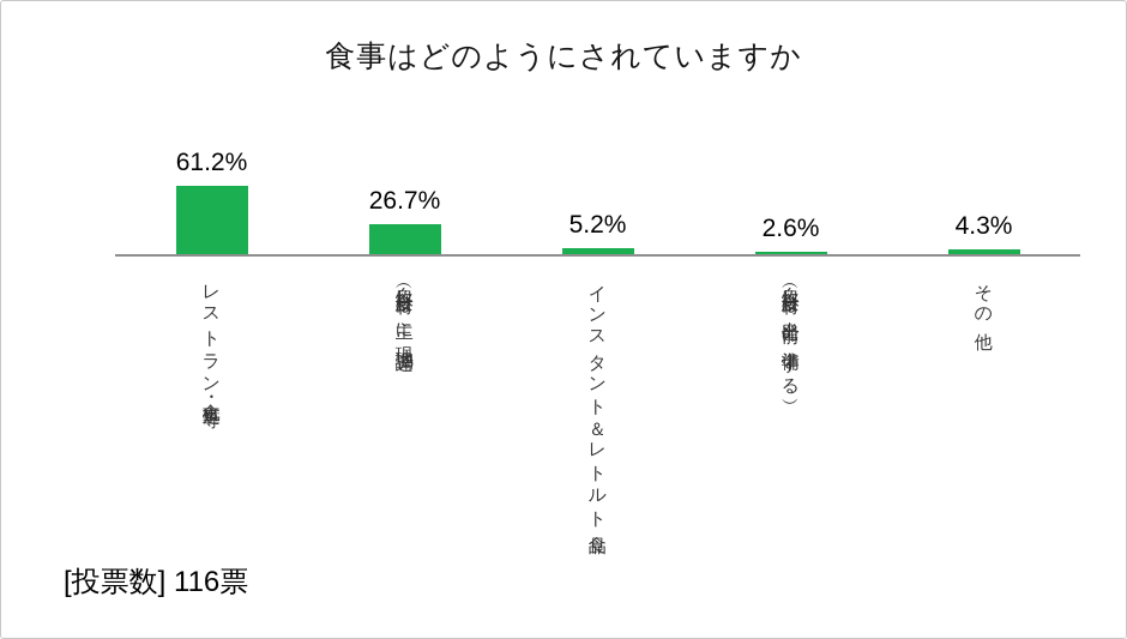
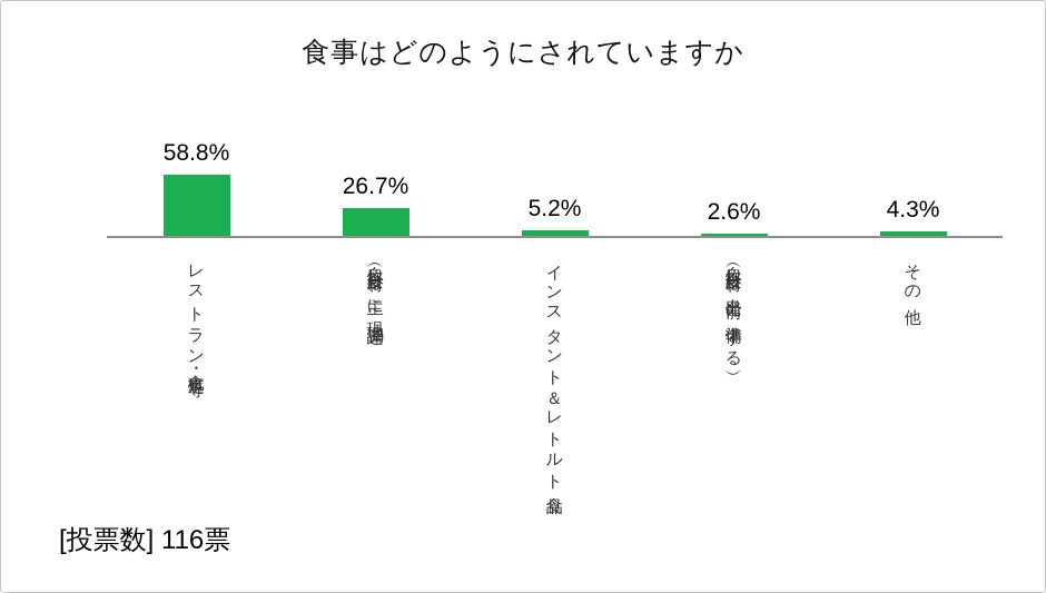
レストラン・食事処等: 61.2% -> 58.8%
